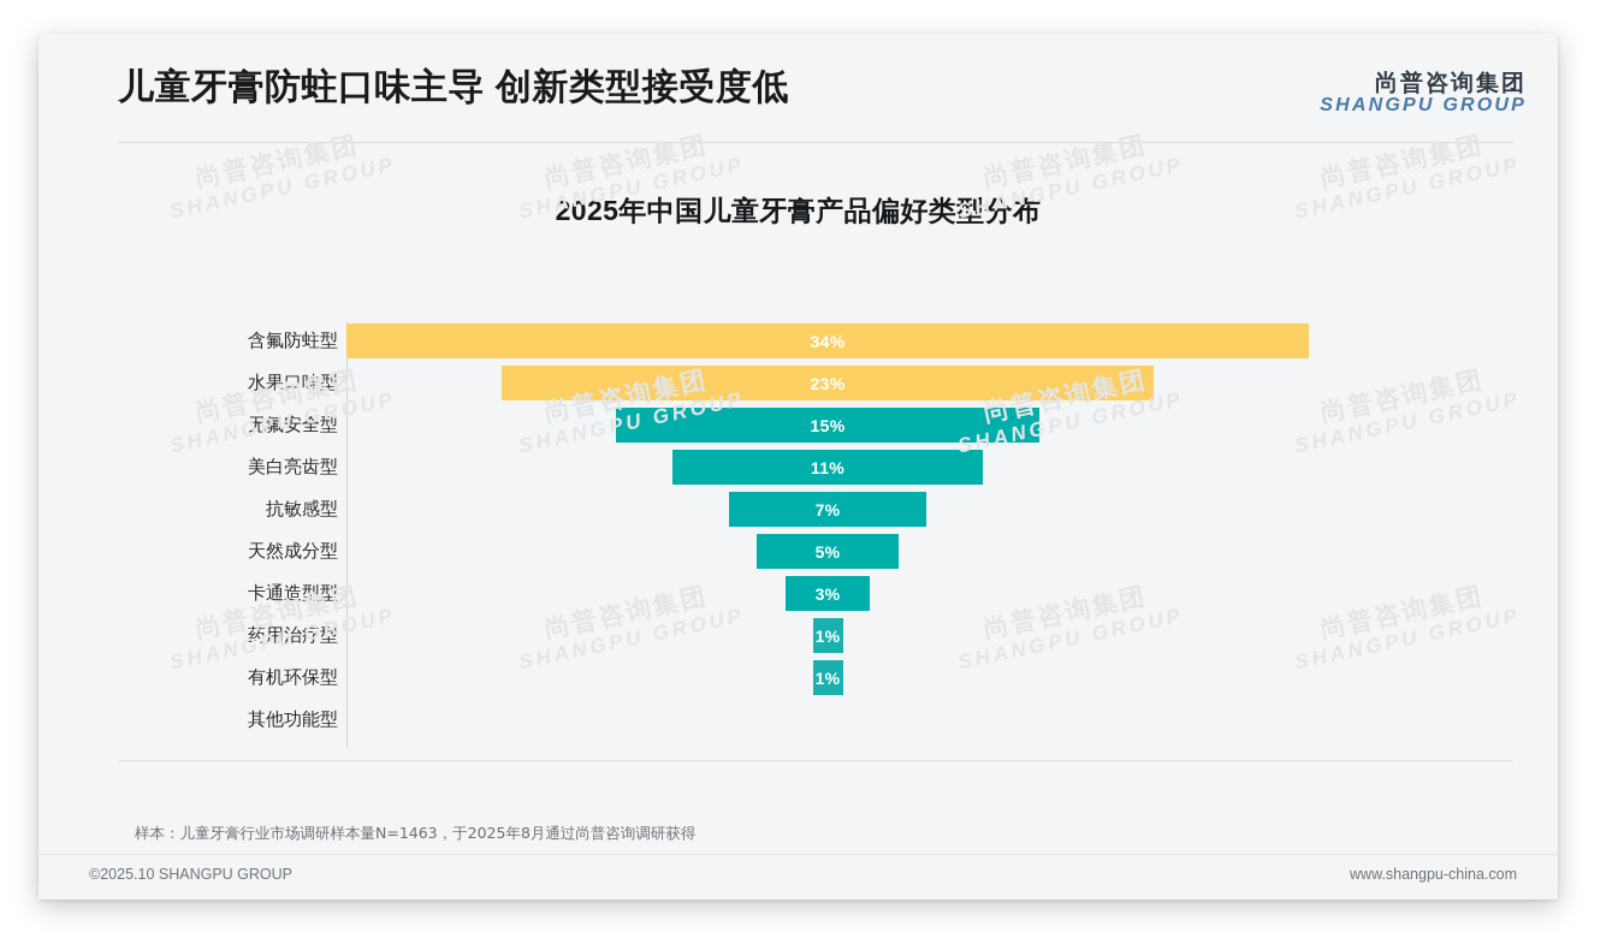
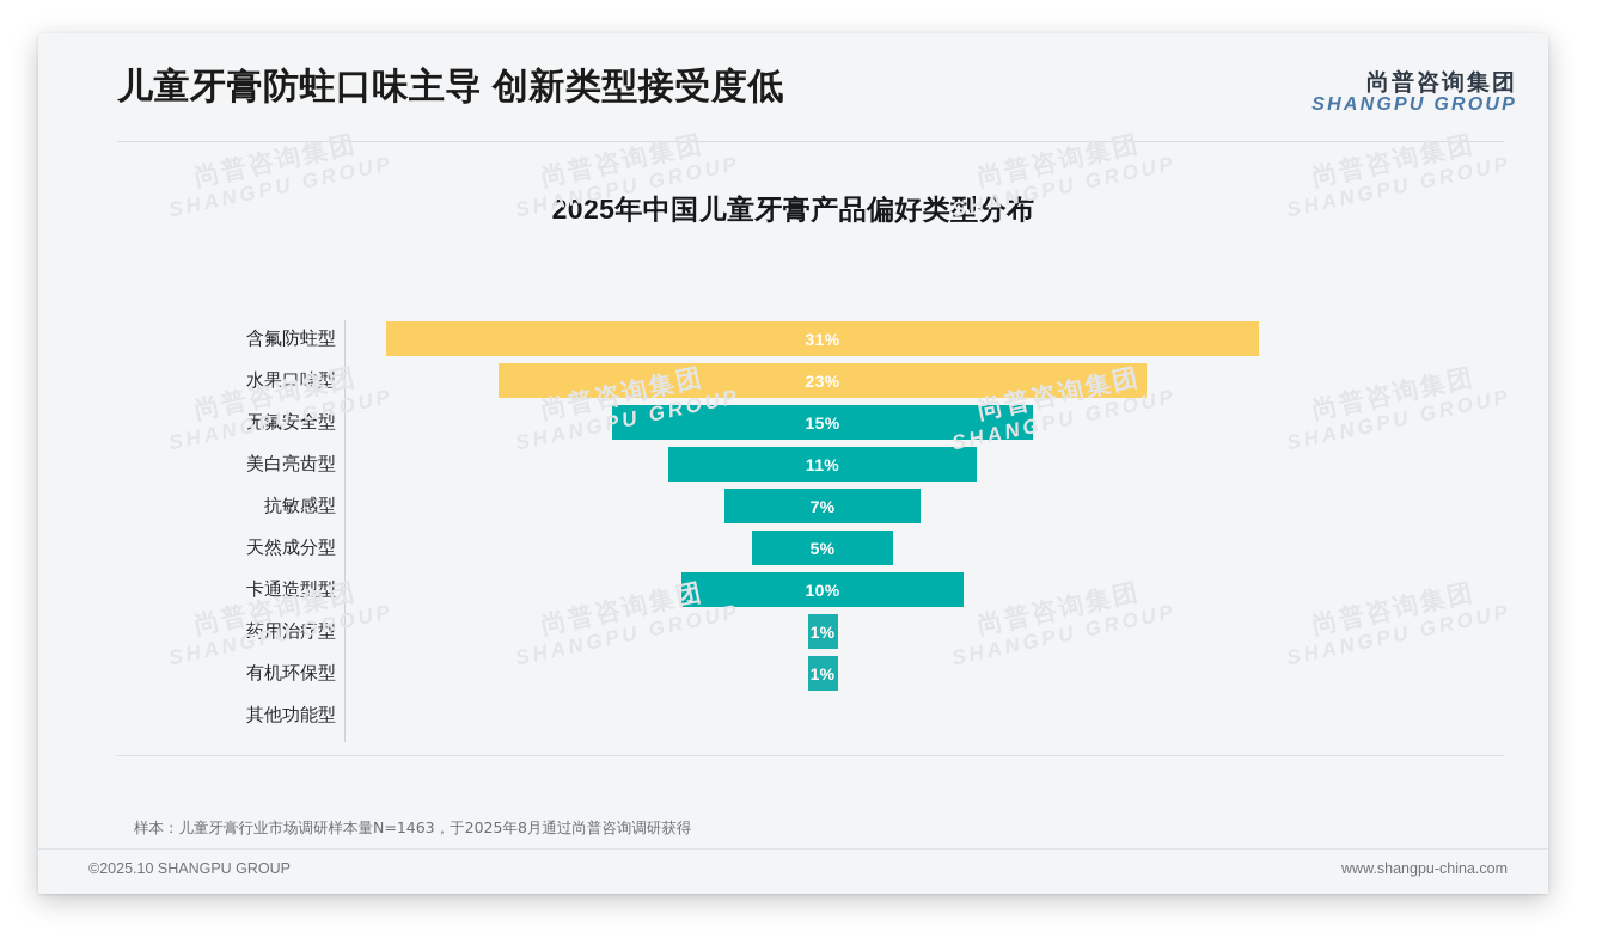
含氟防蛀型: 34% -> 31%
卡通造型型: 3% -> 10%
